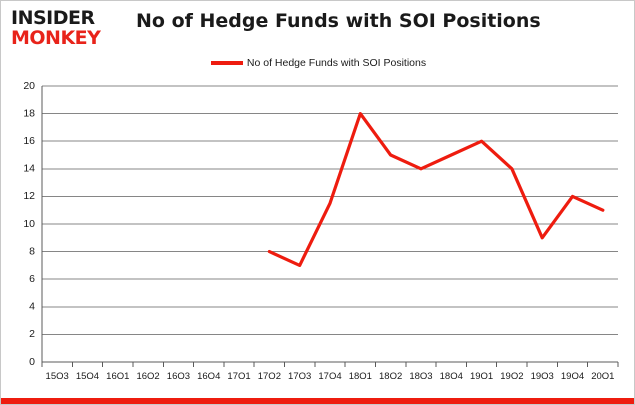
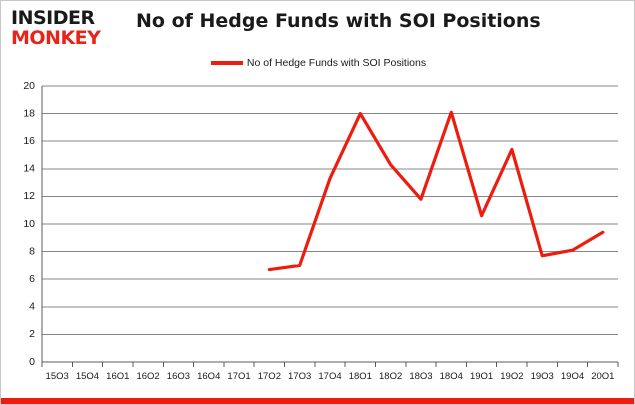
17Q2: 8.0 -> 6.7
17Q4: 11.5 -> 13.3
18Q2: 15.0 -> 14.3
18Q3: 14.0 -> 11.8
18Q4: 15.0 -> 18.1
19Q1: 16.0 -> 10.6
19Q2: 14.0 -> 15.4
19Q3: 9.0 -> 7.7
19Q4: 12.0 -> 8.1
20Q1: 11.0 -> 9.4
